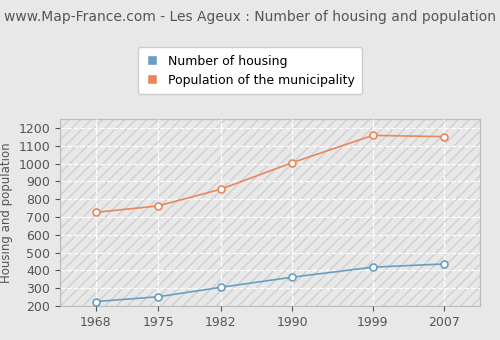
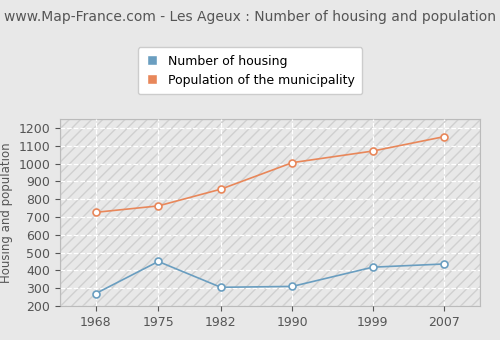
Number of housing/1968: 220 -> 270
Number of housing/1975: 250 -> 450
Number of housing/1990: 360 -> 310
Population of the municipality/1999: 1160 -> 1070
